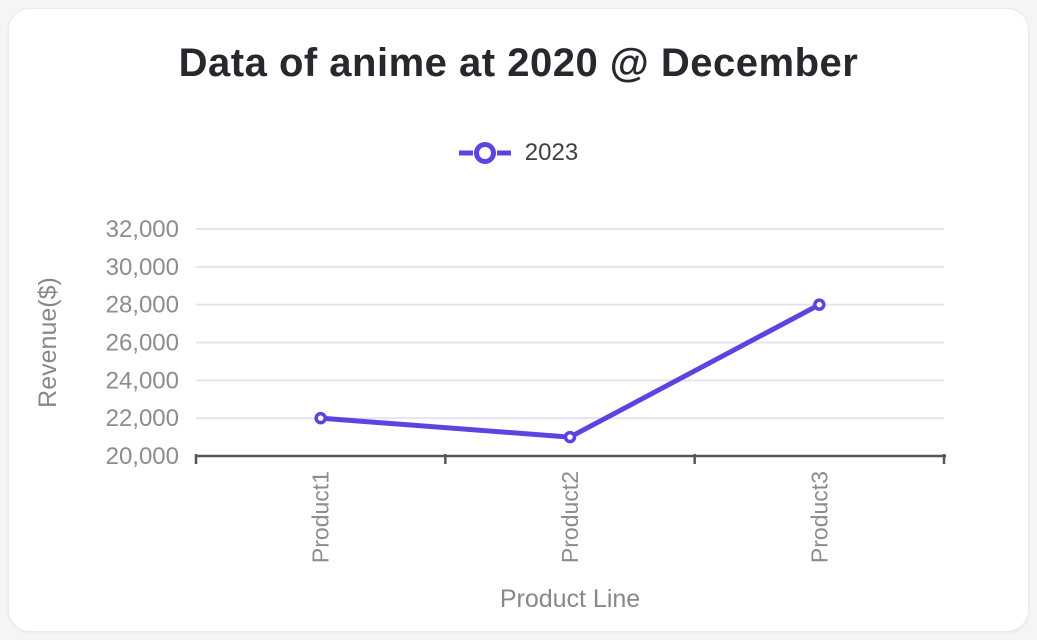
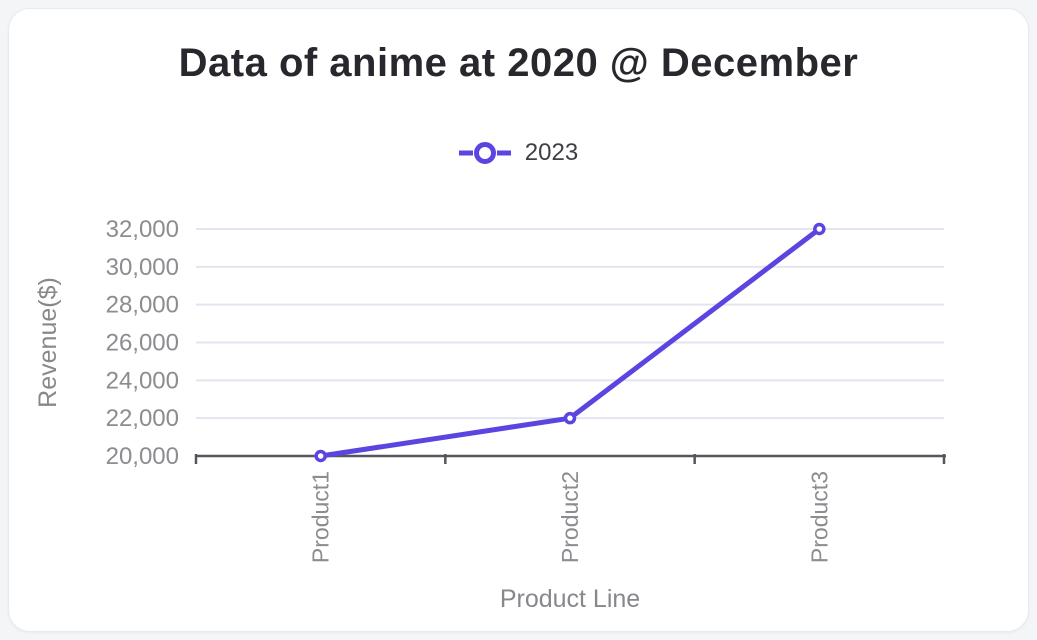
Product1: 22000 -> 20000
Product2: 21000 -> 22000
Product3: 28000 -> 32000
